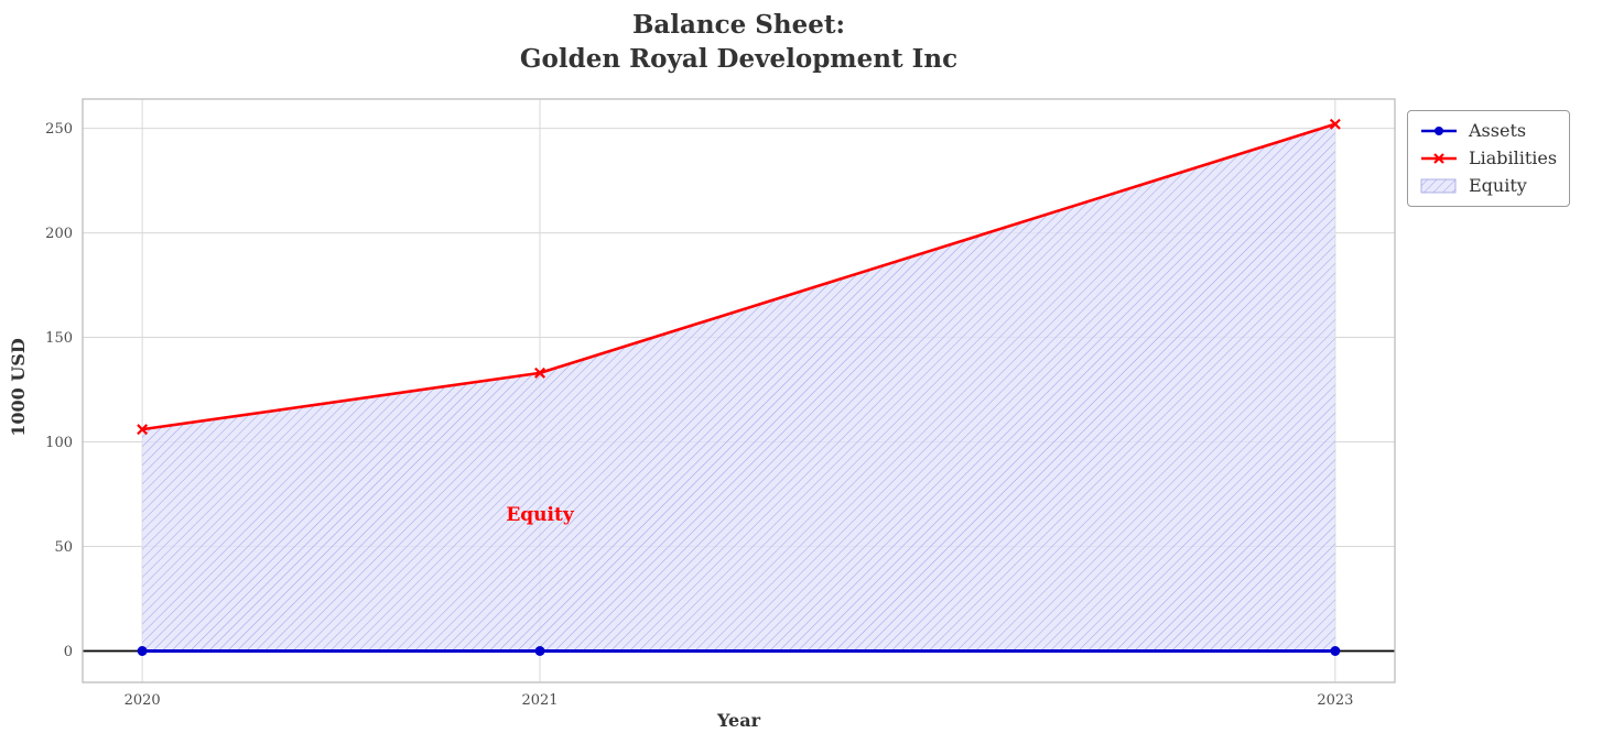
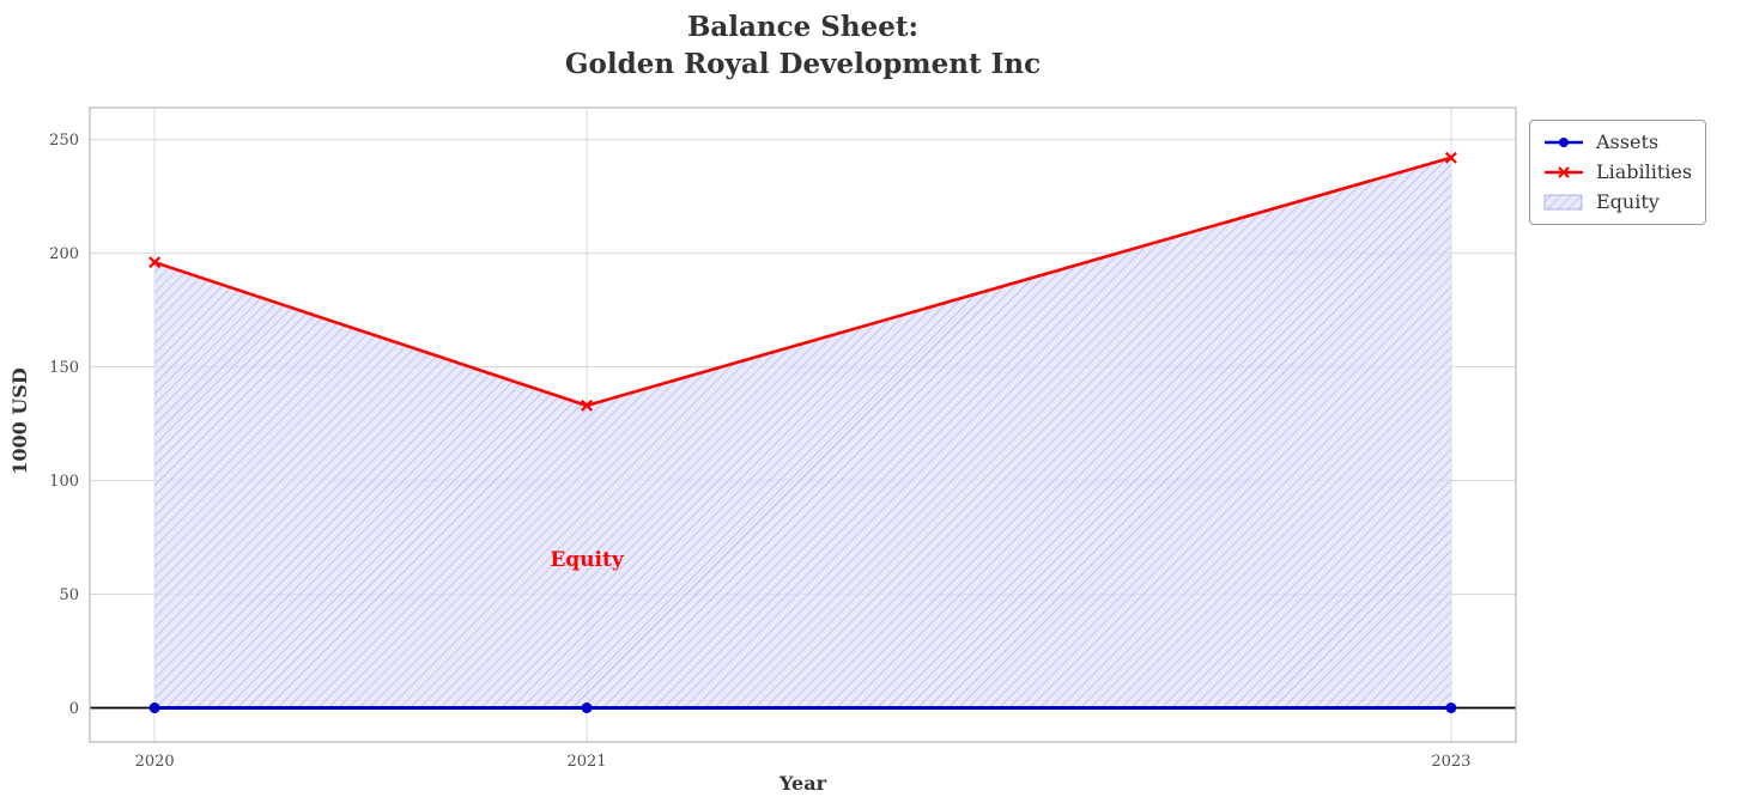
Liabilities/2020: 106 -> 196
Liabilities/2023: 252 -> 242
